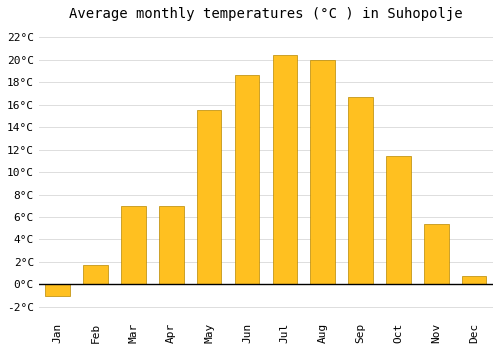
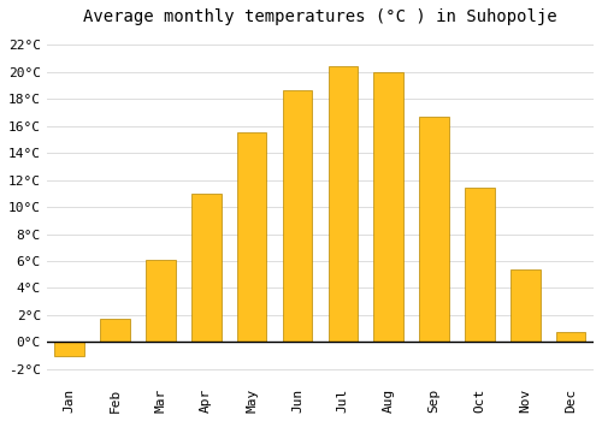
Mar: 7.0°C -> 6.1°C
Apr: 7.0°C -> 11.0°C
